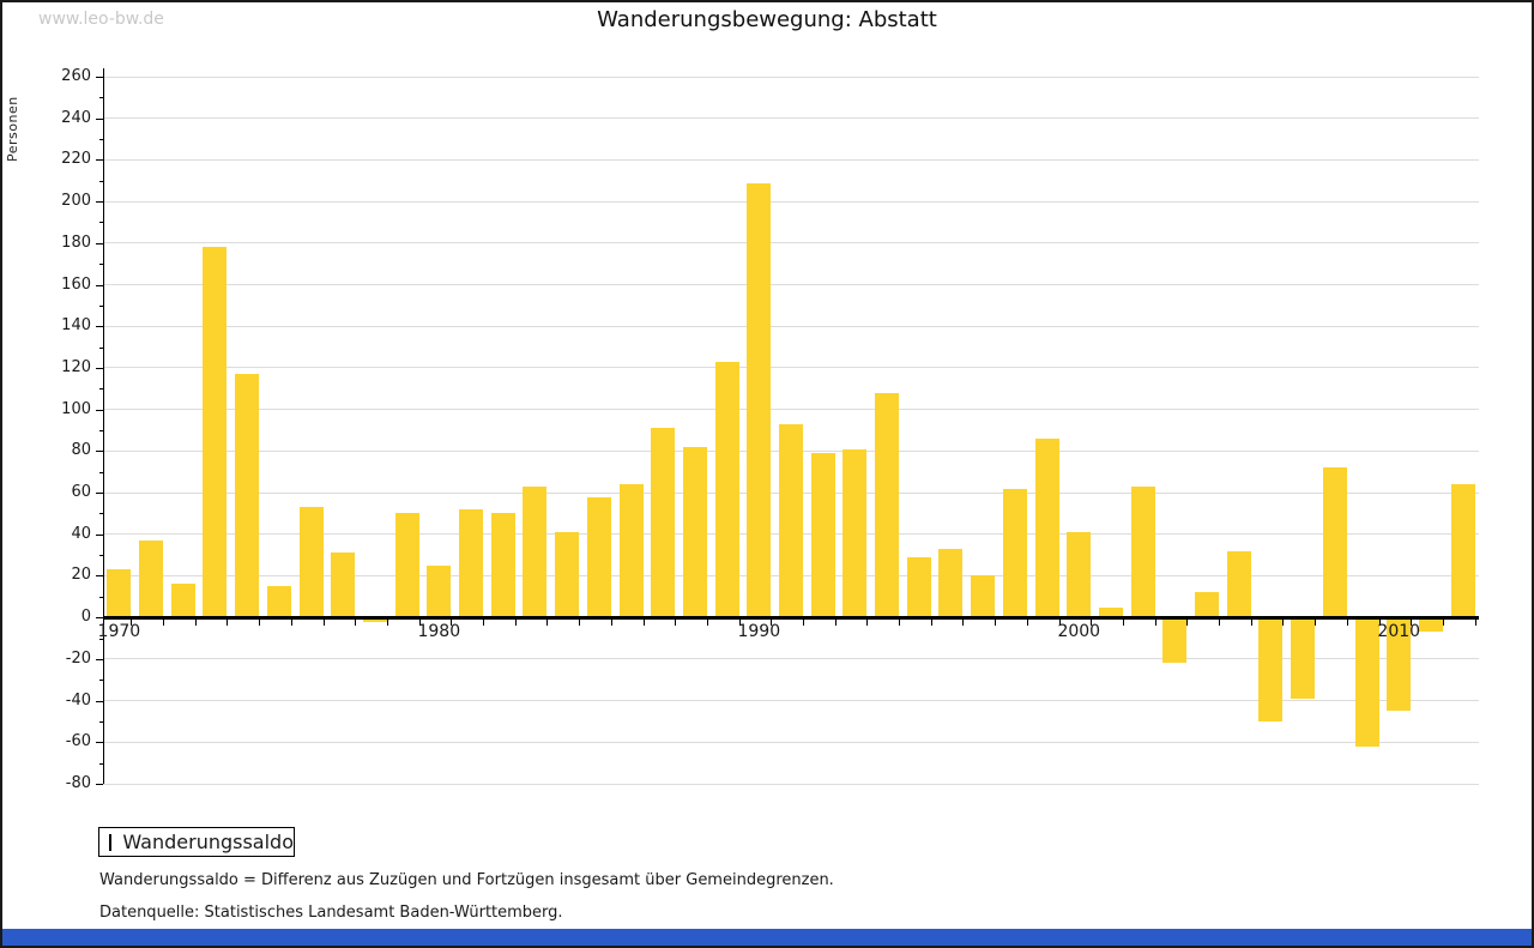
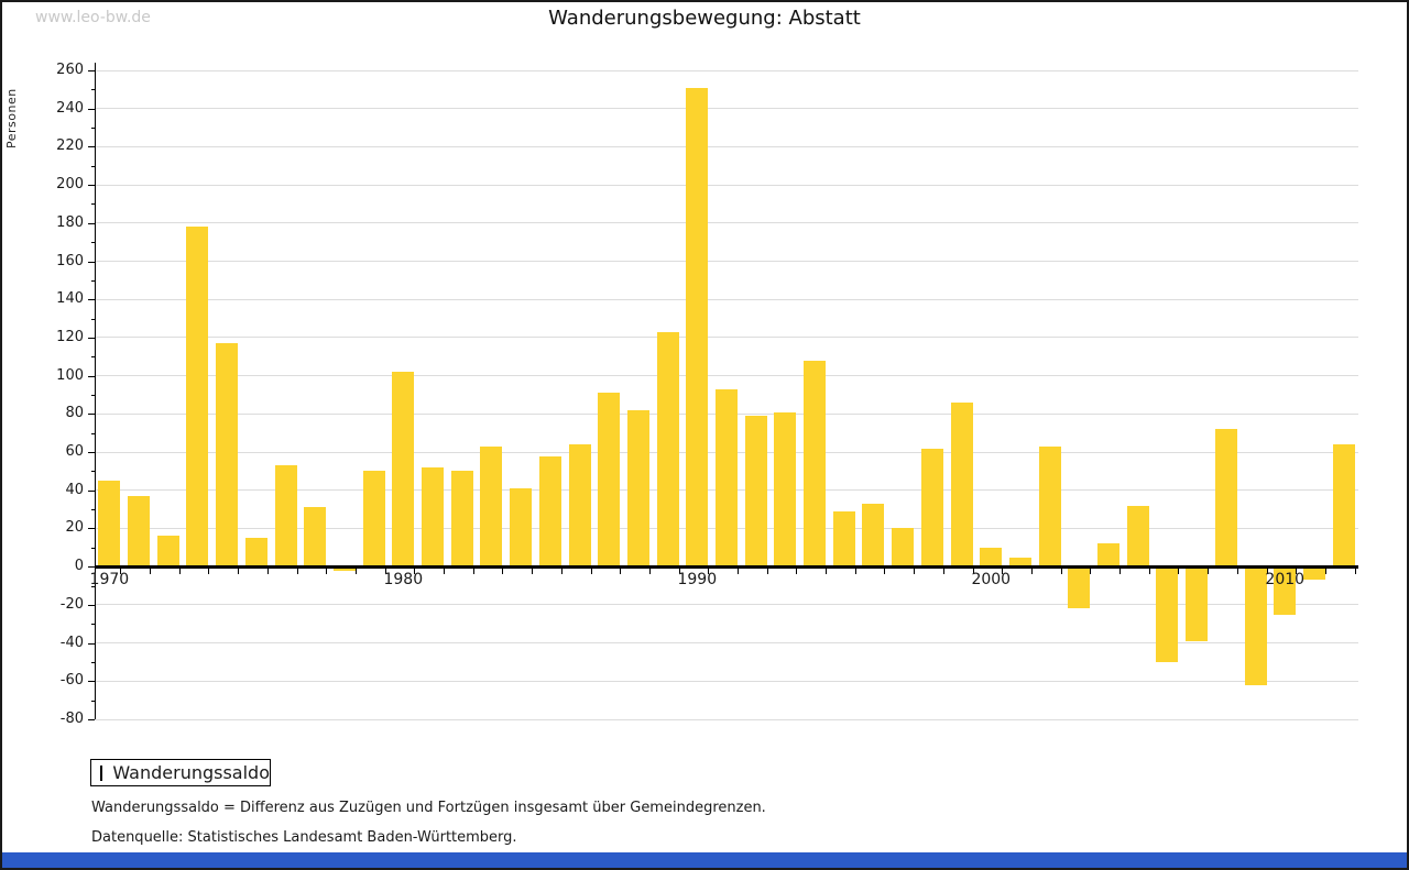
1970: 23 -> 45
1980: 25 -> 102
1990: 209 -> 251
2000: 41 -> 10
2010: -45 -> -25
